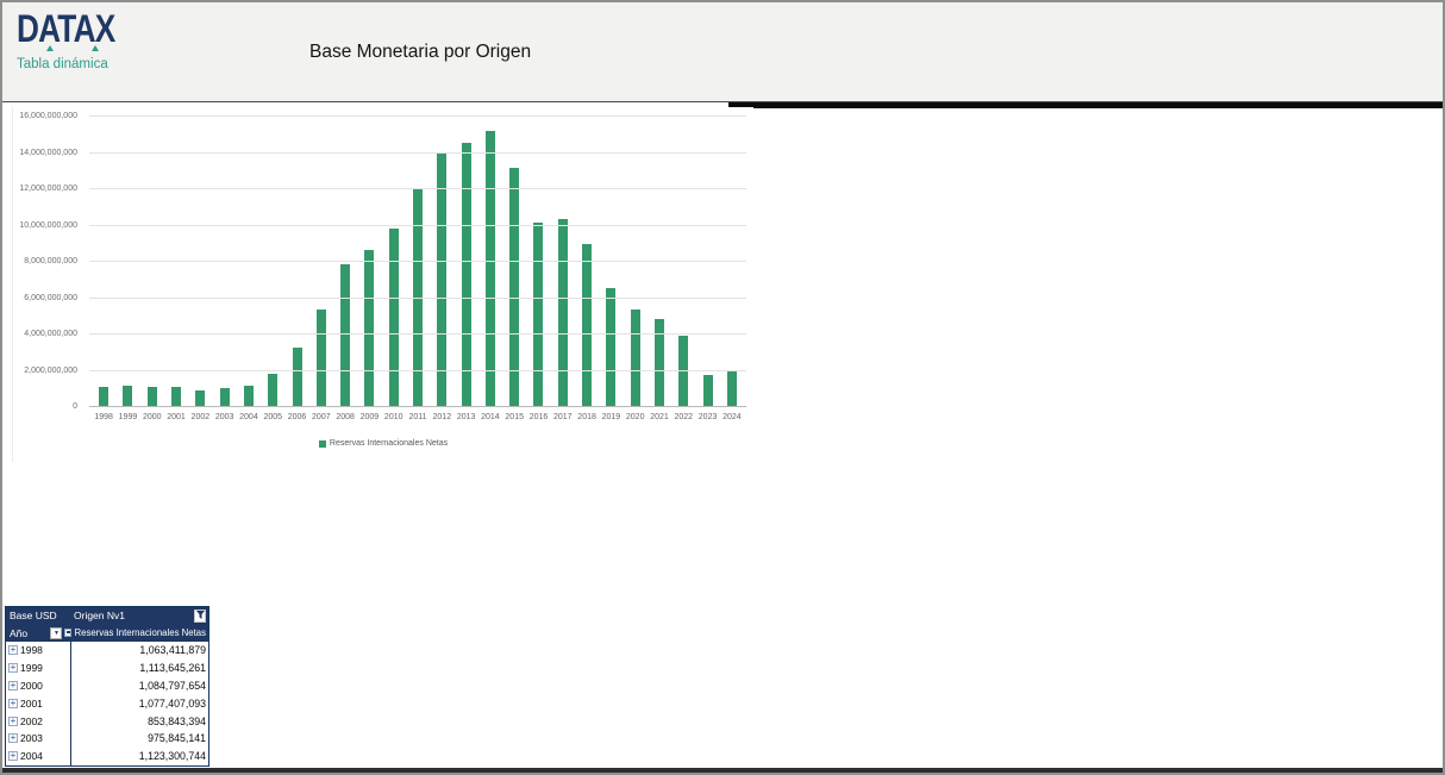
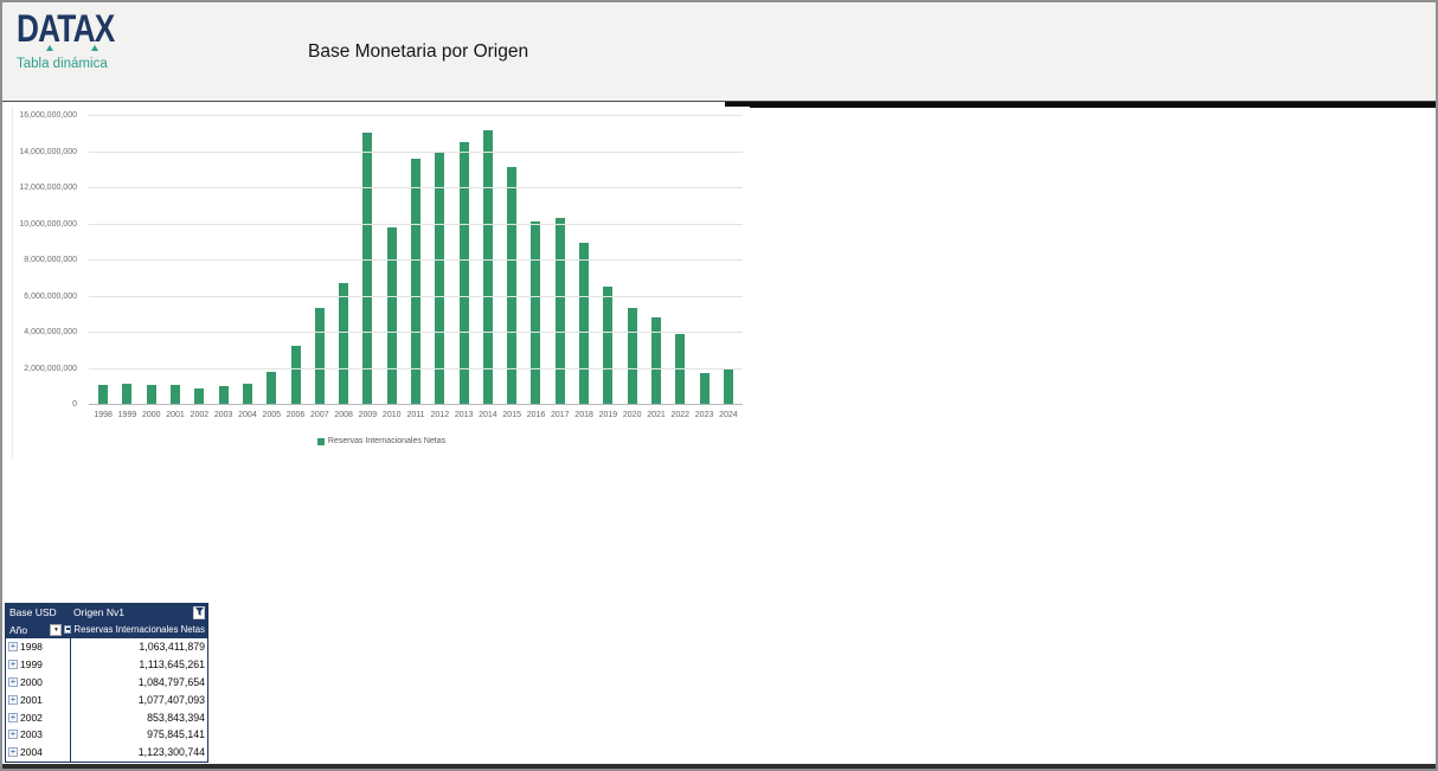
2008: 7800000000 -> 6700000000
2009: 8600000000 -> 15000000000
2011: 12000000000 -> 13600000000
